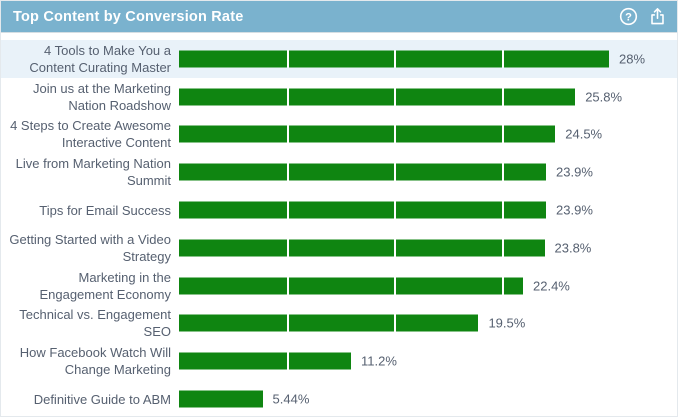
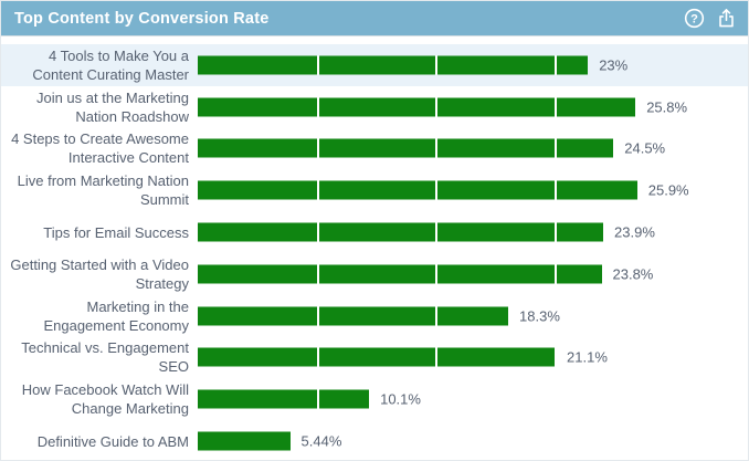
4 Tools to Make You a Content Curating Master: 28% -> 23%
Live from Marketing Nation Summit: 23.9% -> 25.9%
Marketing in the Engagement Economy: 22.4% -> 18.3%
Technical vs. Engagement SEO: 19.5% -> 21.1%
How Facebook Watch Will Change Marketing: 11.2% -> 10.1%
